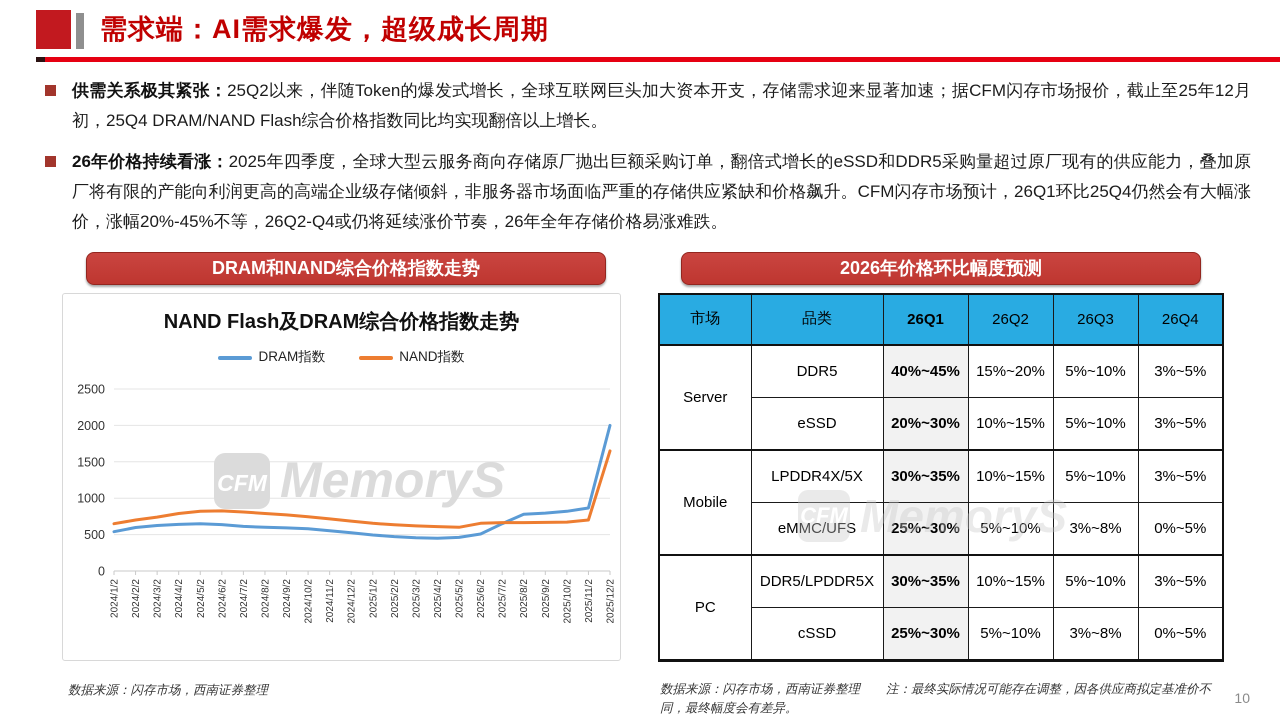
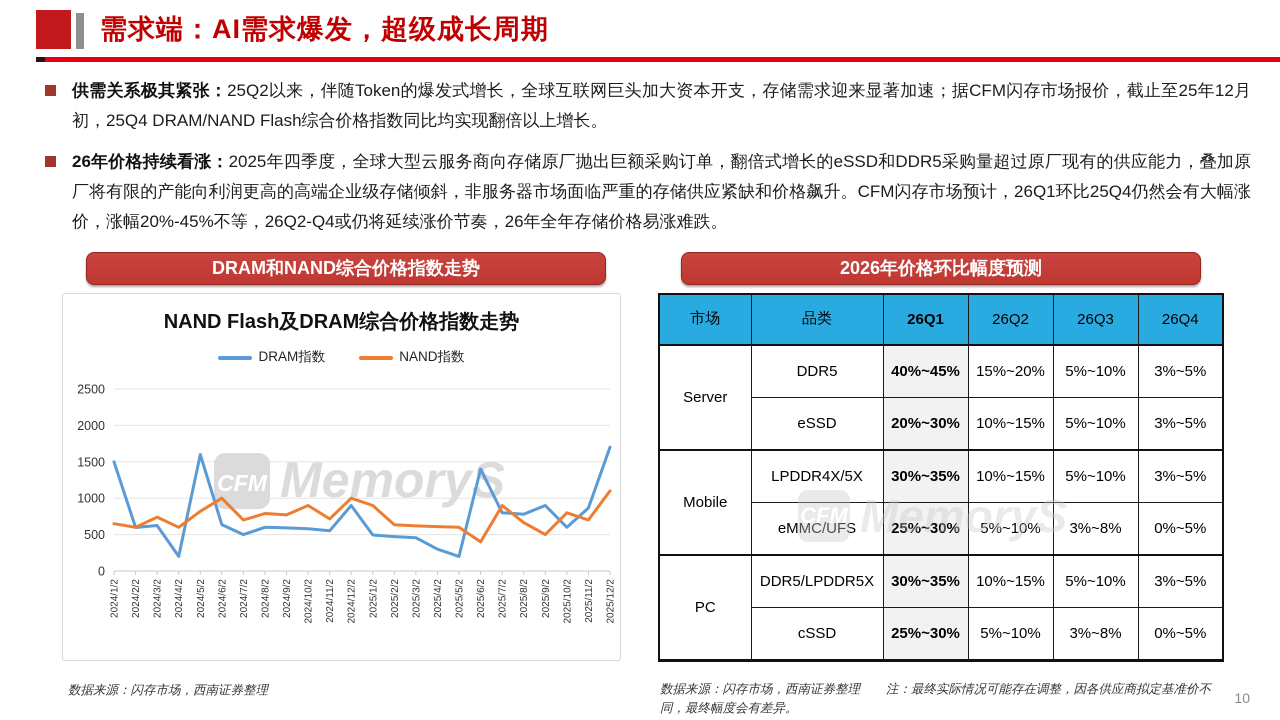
DRAM指数/2024/1/2: 500 -> 1500
NAND指数/2024/2/2: 700 -> 600
DRAM指数/2024/4/2: 600 -> 200
NAND指数/2024/4/2: 800 -> 600
DRAM指数/2024/5/2: 600 -> 1600
NAND指数/2024/6/2: 800 -> 1000
DRAM指数/2024/7/2: 600 -> 500
NAND指数/2024/7/2: 800 -> 700
NAND指数/2024/10/2: 700 -> 900
DRAM指数/2024/12/2: 500 -> 900
NAND指数/2024/12/2: 700 -> 1000
NAND指数/2025/1/2: 700 -> 900
DRAM指数/2025/4/2: 400 -> 300
DRAM指数/2025/5/2: 500 -> 200
DRAM指数/2025/6/2: 500 -> 1400
NAND指数/2025/6/2: 700 -> 400
DRAM指数/2025/7/2: 600 -> 800
NAND指数/2025/7/2: 700 -> 900
DRAM指数/2025/9/2: 800 -> 900
NAND指数/2025/9/2: 700 -> 500
DRAM指数/2025/10/2: 800 -> 600
NAND指数/2025/10/2: 700 -> 800
DRAM指数/2025/12/2: 2000 -> 1700
NAND指数/2025/12/2: 1600 -> 1100
